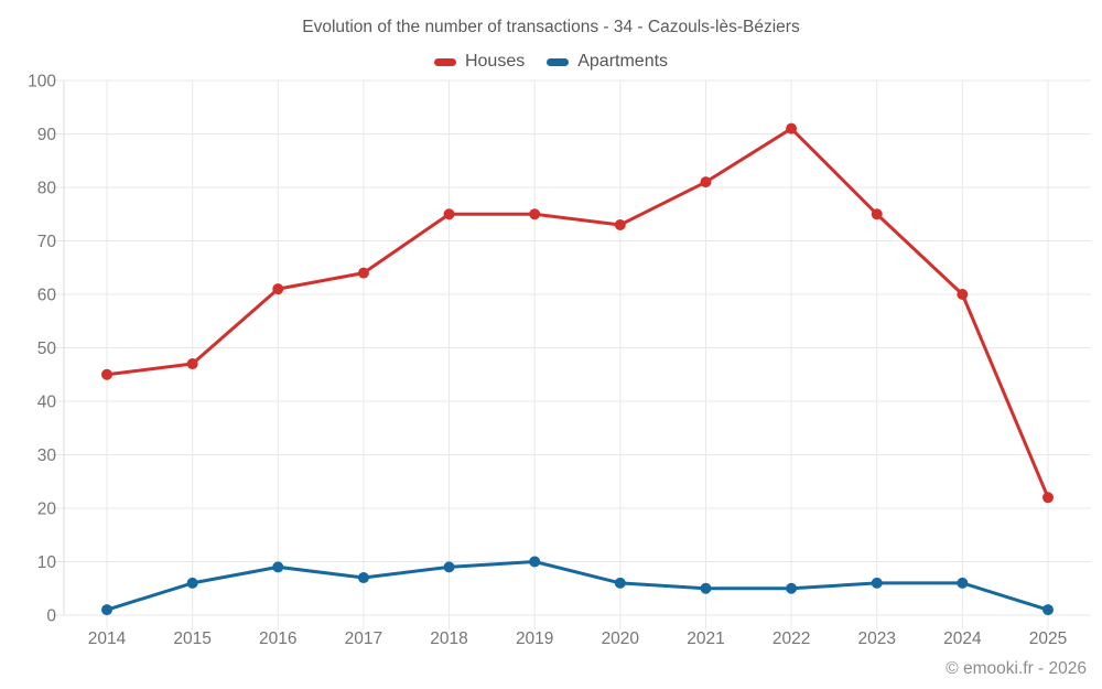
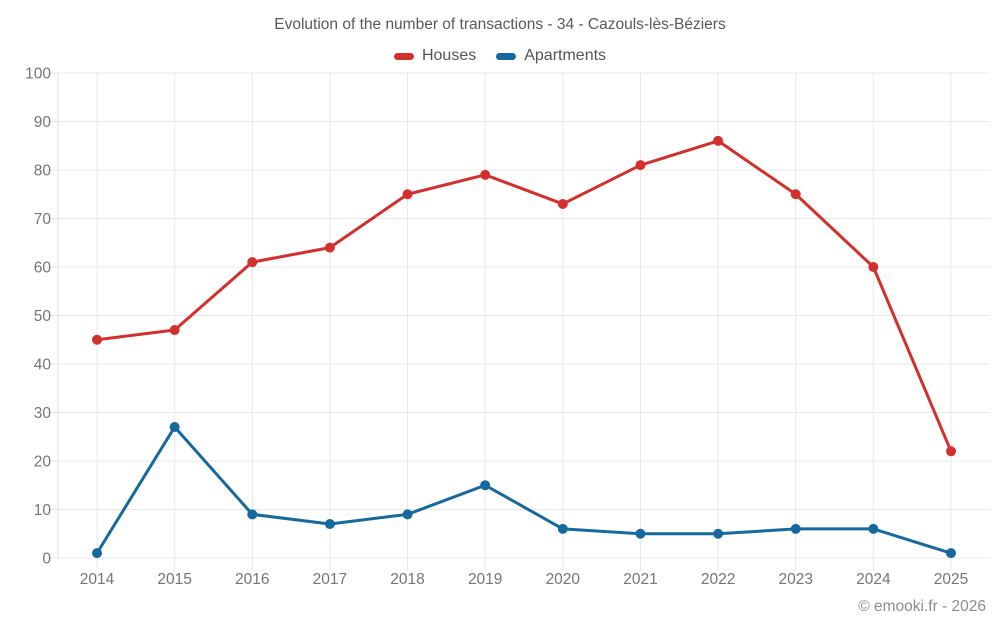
Apartments/2015: 6 -> 27
Houses/2019: 75 -> 79
Apartments/2019: 10 -> 15
Houses/2022: 91 -> 86
